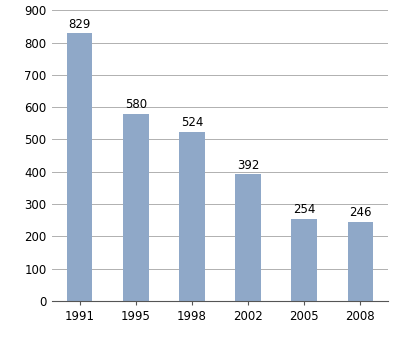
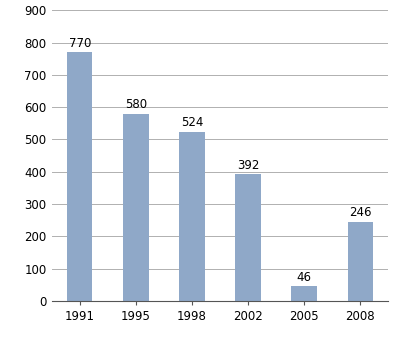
1991: 829 -> 770
2005: 254 -> 46
